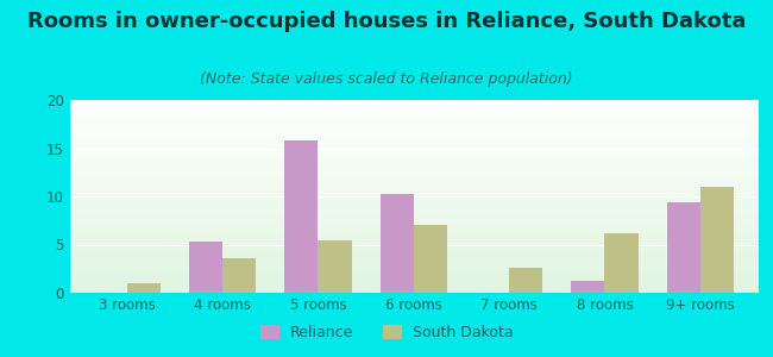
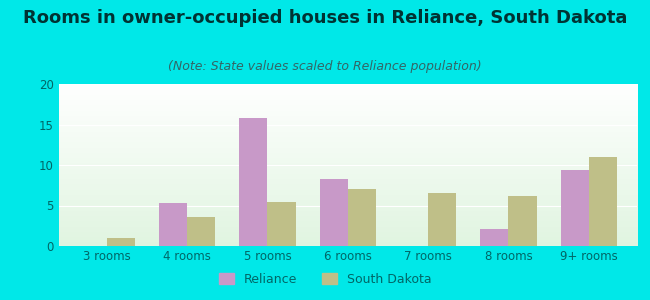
Reliance/6 rooms: 10.2 -> 8.3
South Dakota/7 rooms: 2.6 -> 6.6
Reliance/8 rooms: 1.2 -> 2.1
